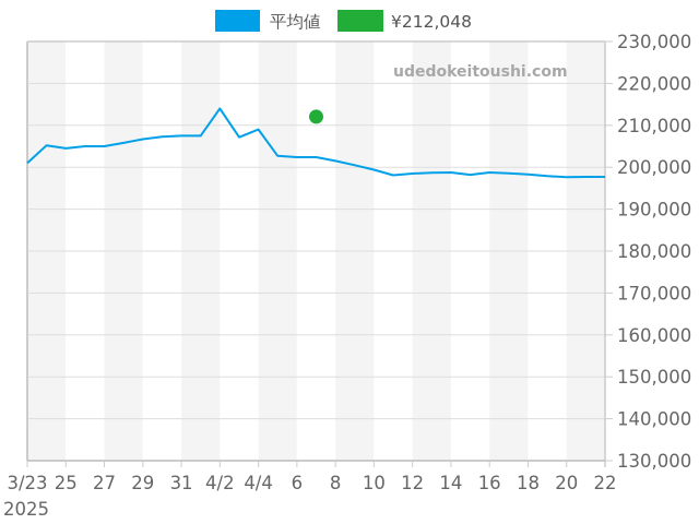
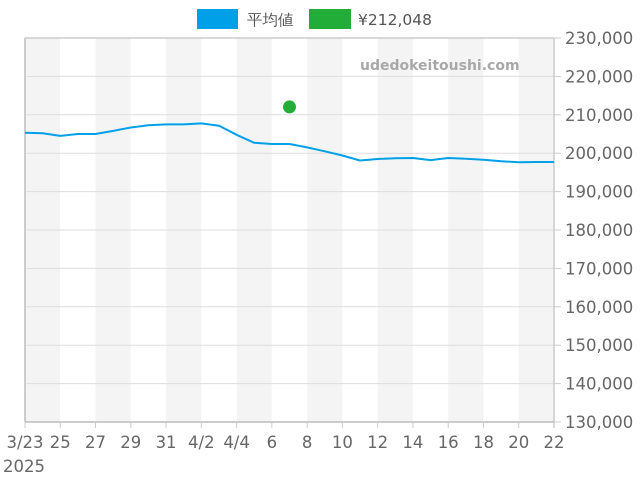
3/23: 201000 -> 205000
4/2: 214000 -> 208000
4/4: 209000 -> 205000
